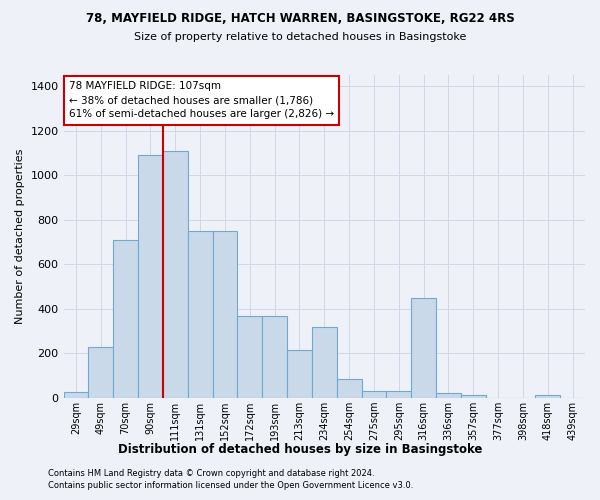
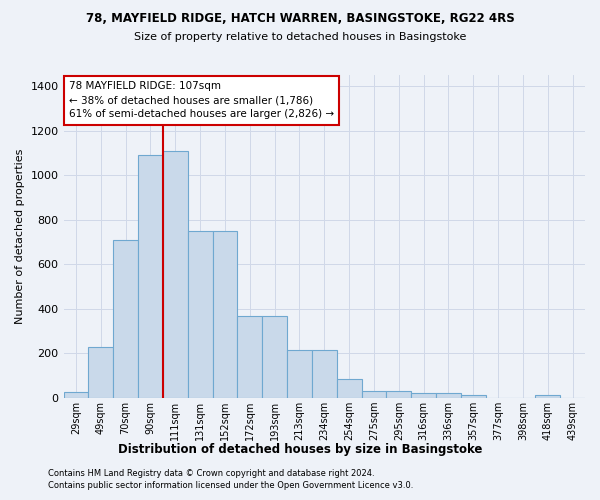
234sqm: 320 -> 215
316sqm: 450 -> 20
